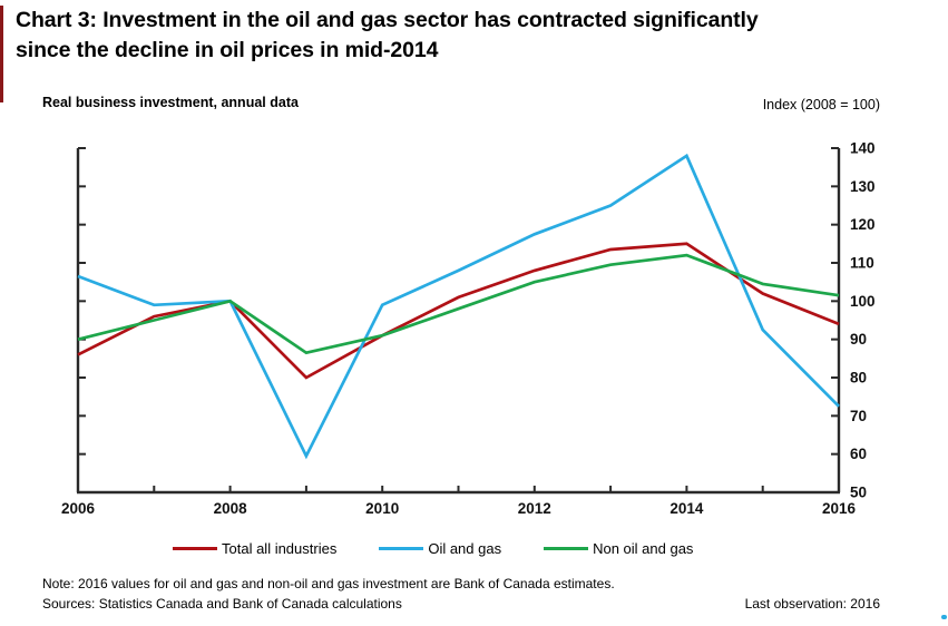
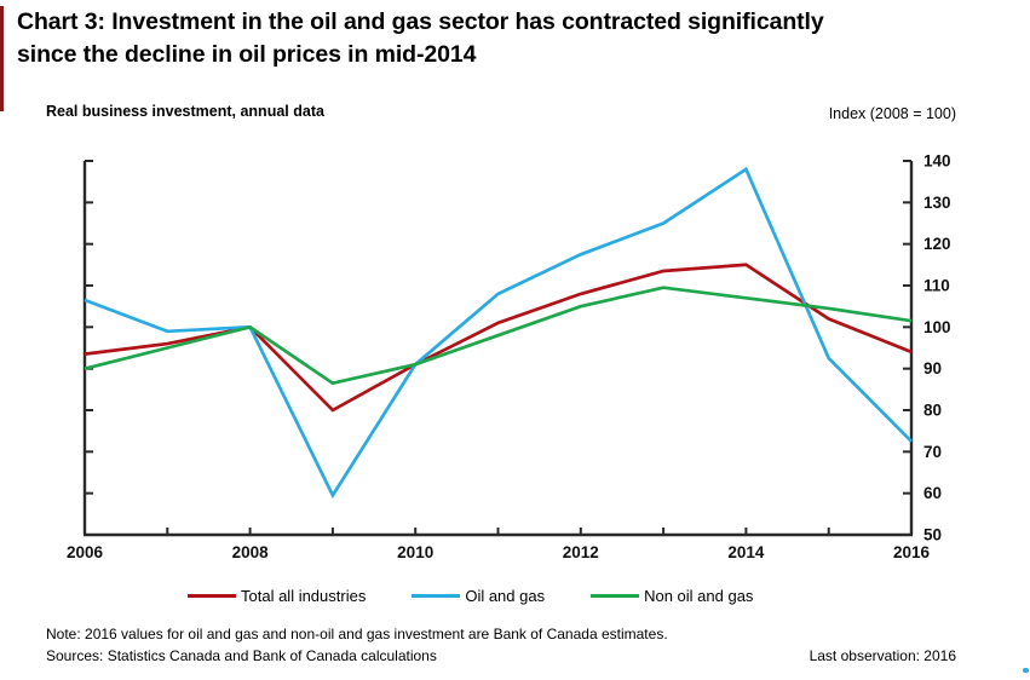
Total all industries/2006: 86 -> 94
Oil and gas/2010: 99 -> 91
Non oil and gas/2014: 112 -> 107
